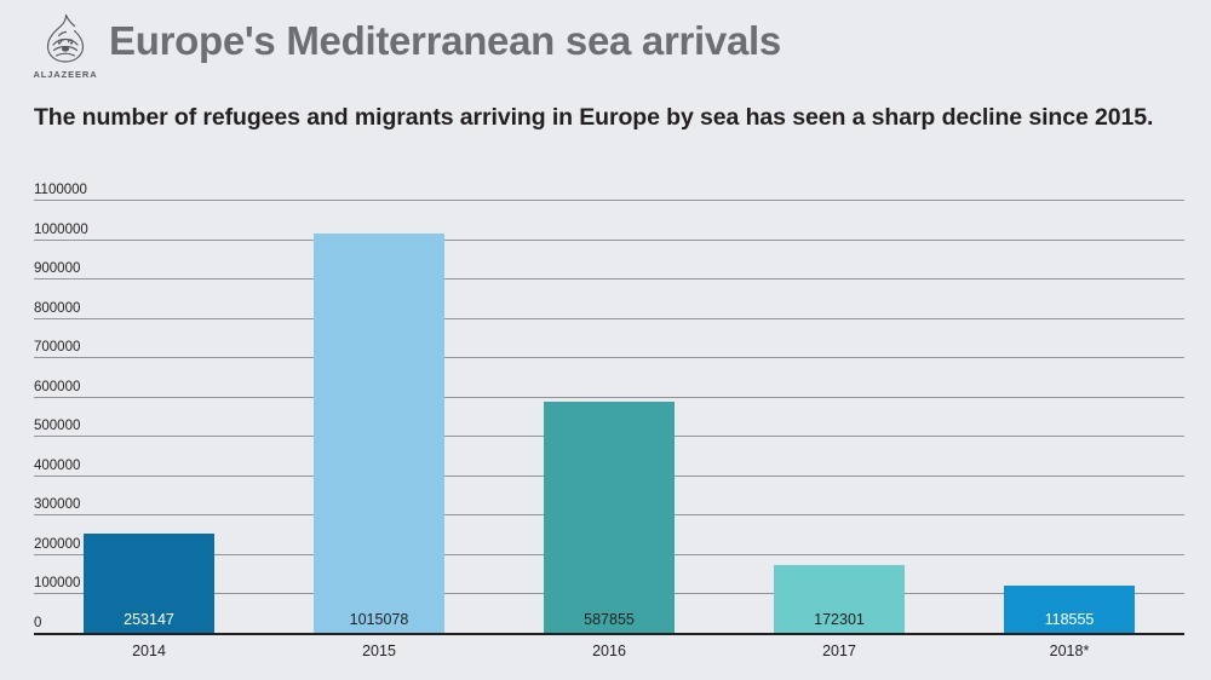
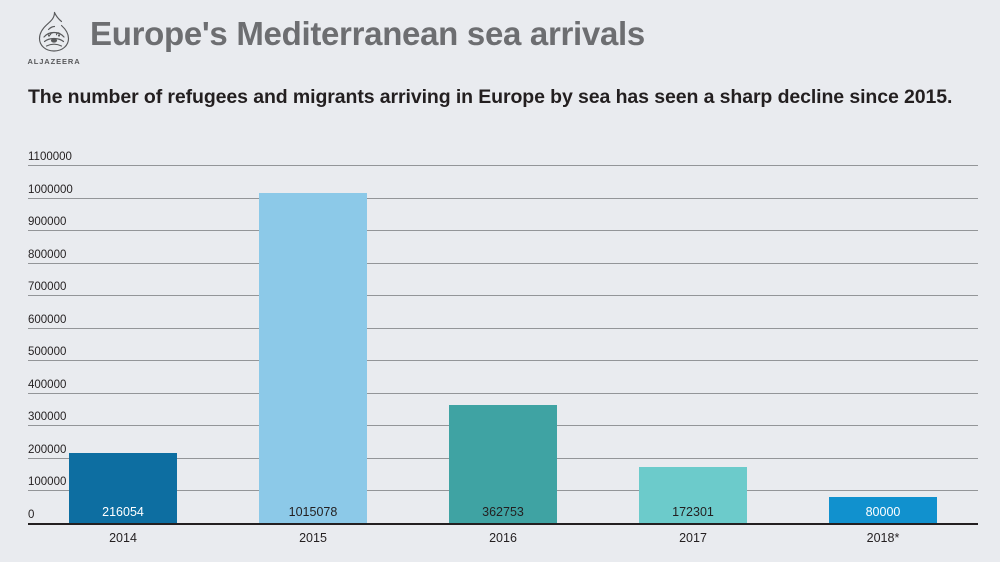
2014: 253147 -> 216054
2016: 587855 -> 362753
2018*: 118555 -> 80000
